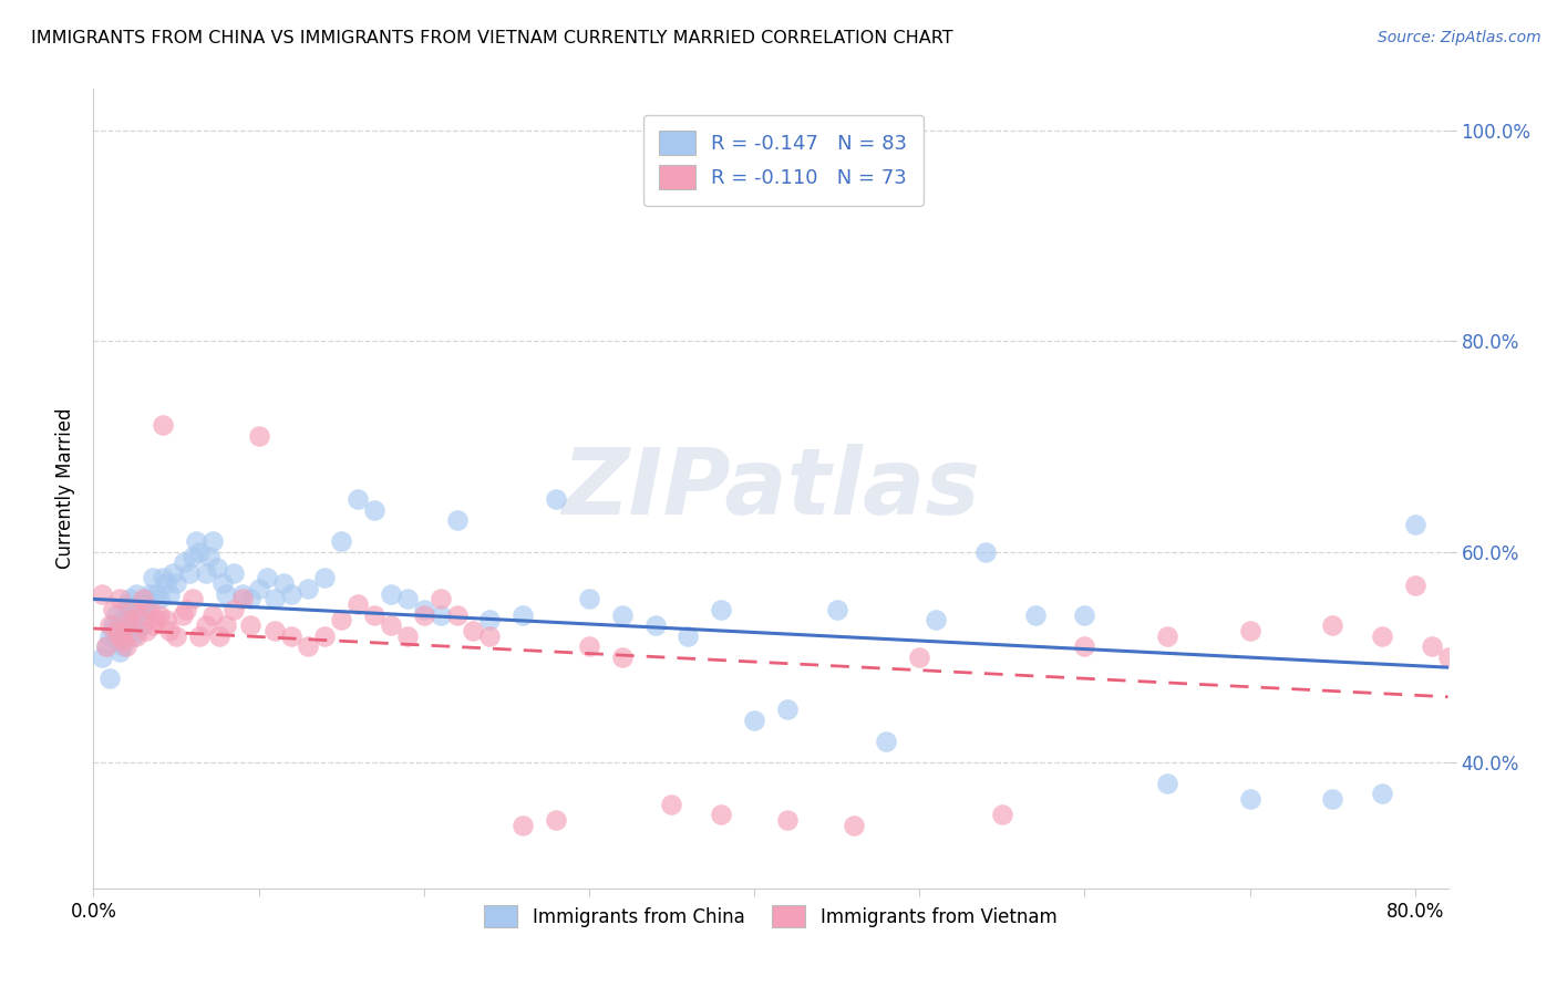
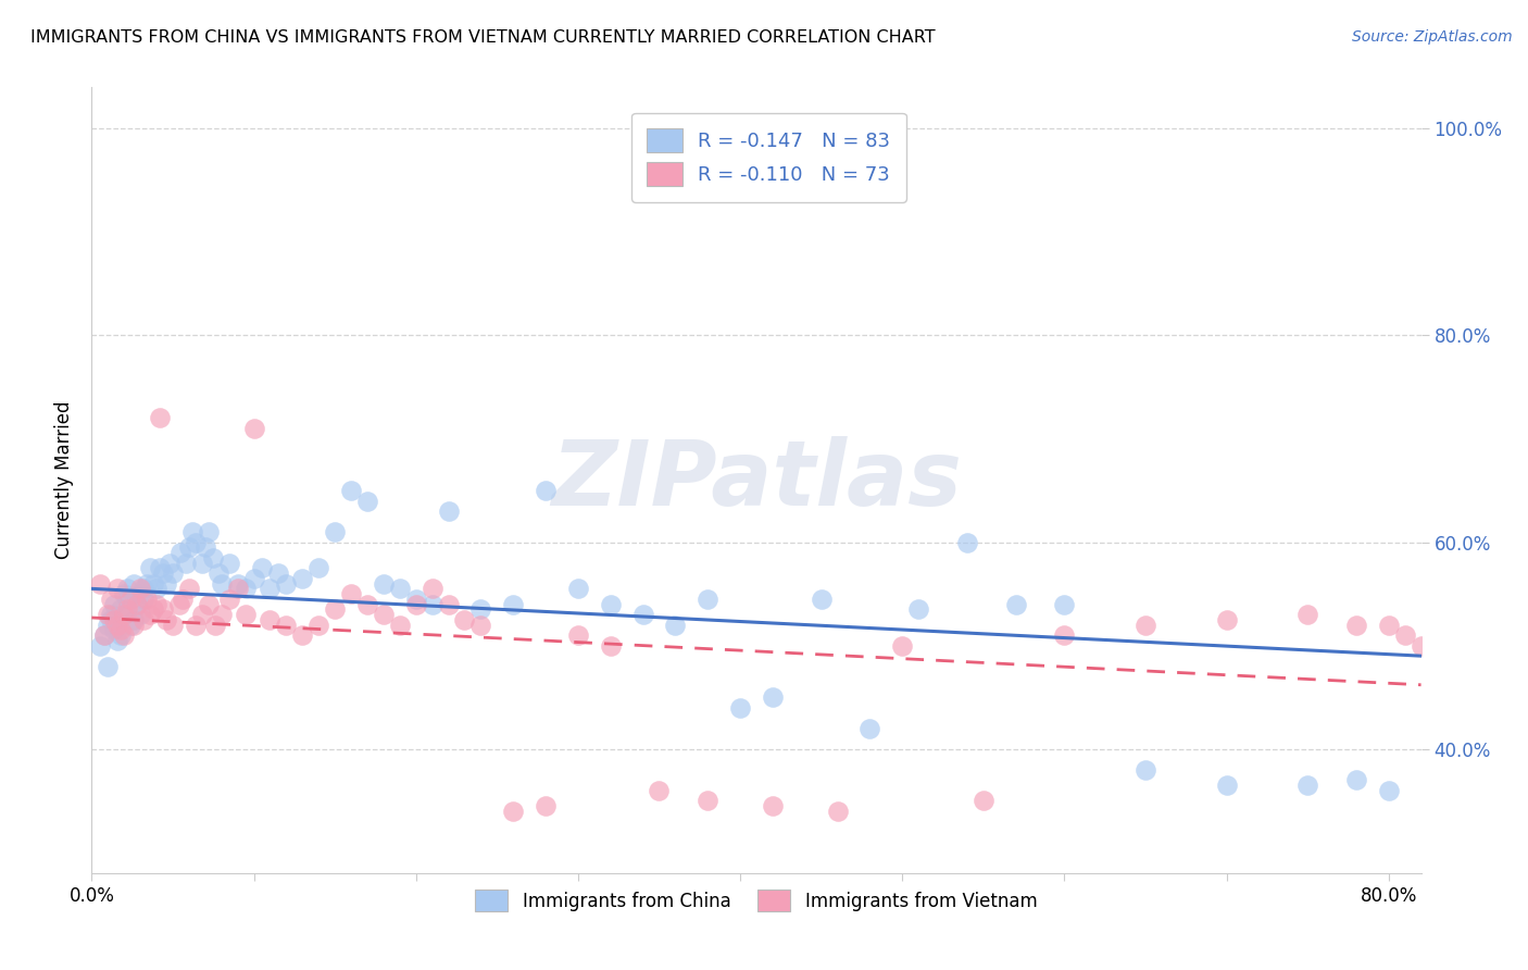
Immigrants from China/80.0%: 62.6% -> 36.0%
Immigrants from Vietnam/80.0%: 56.8% -> 52.0%
